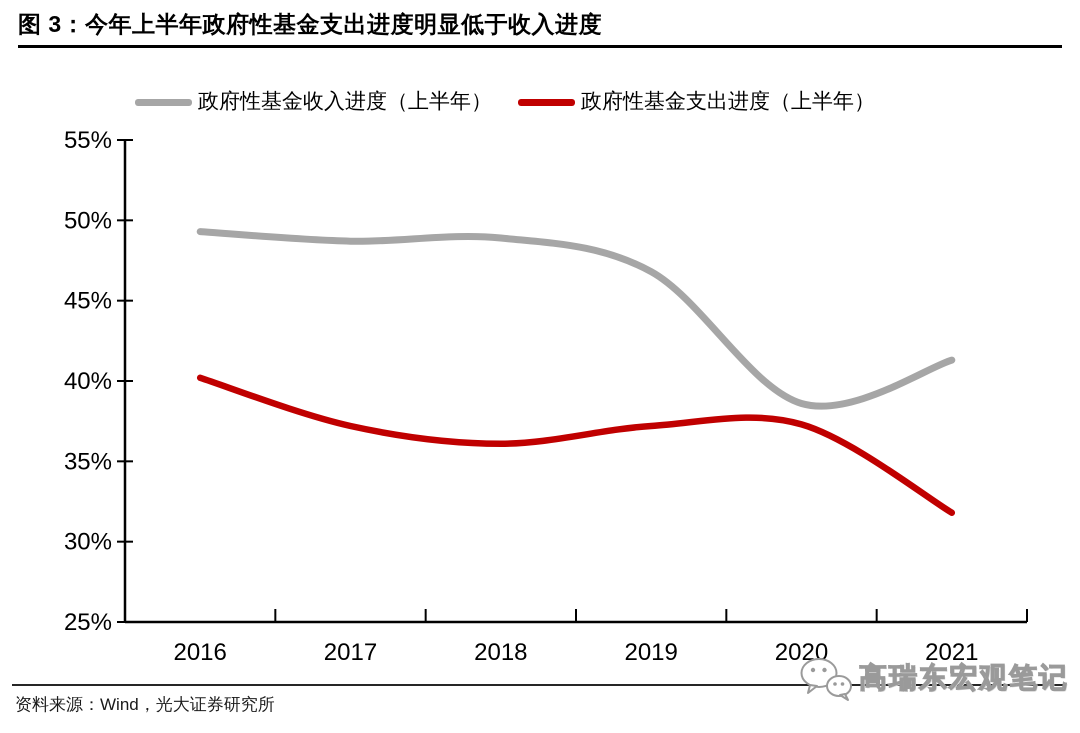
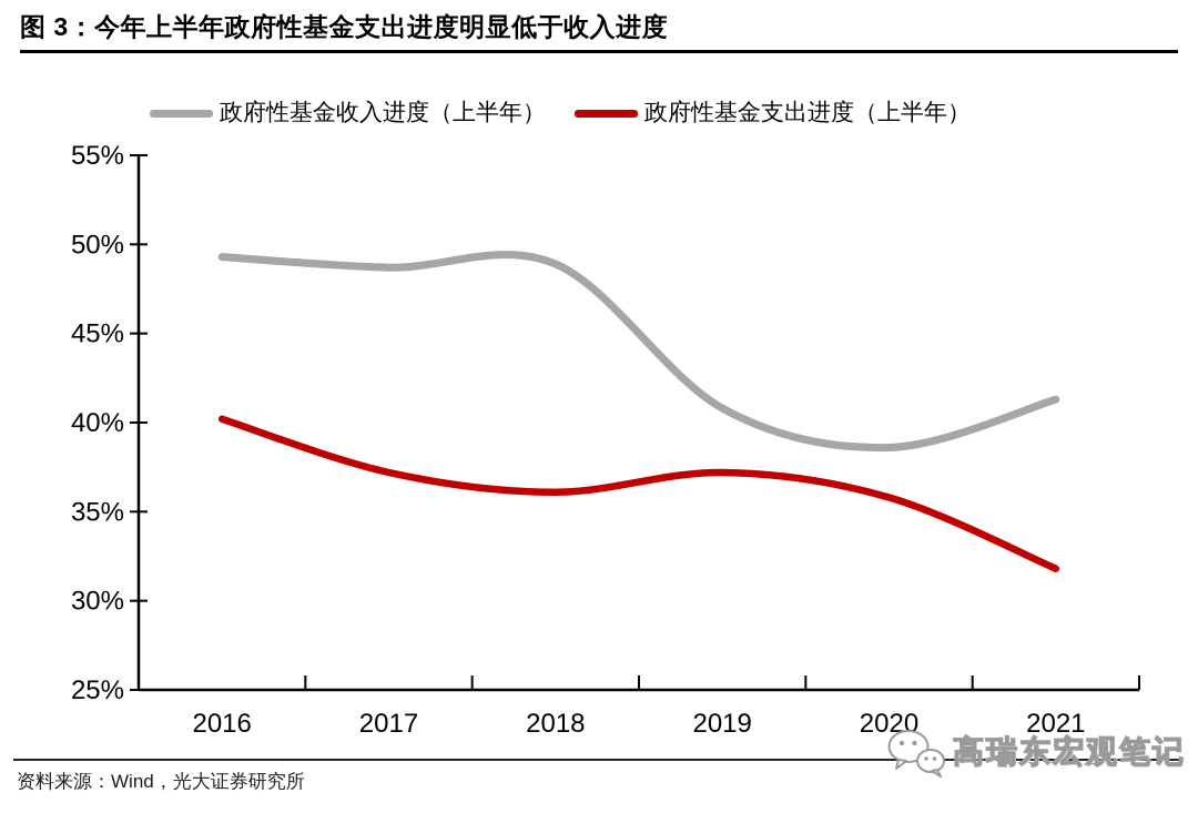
政府性基金收入进度（上半年）/2019: 46.8% -> 40.8%
政府性基金支出进度（上半年）/2020: 37.3% -> 35.8%
